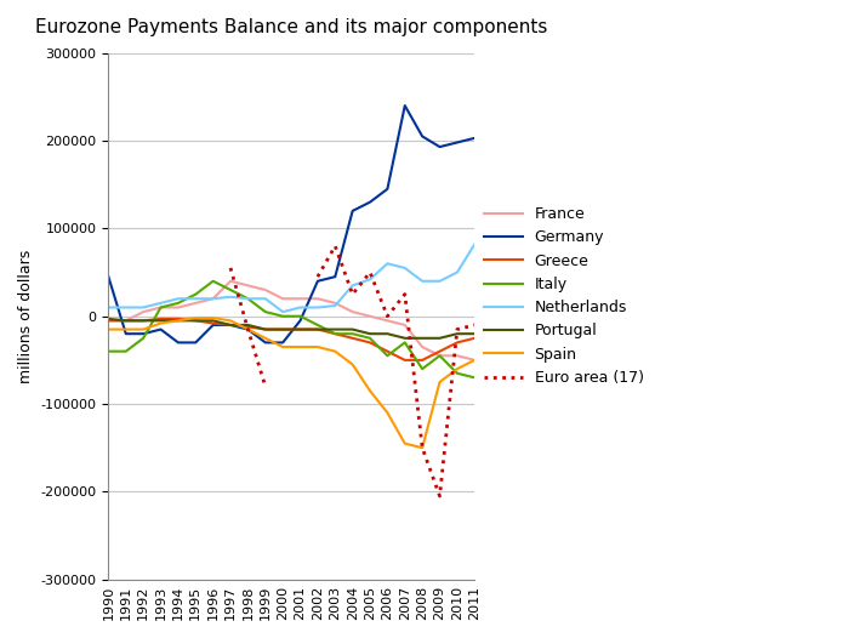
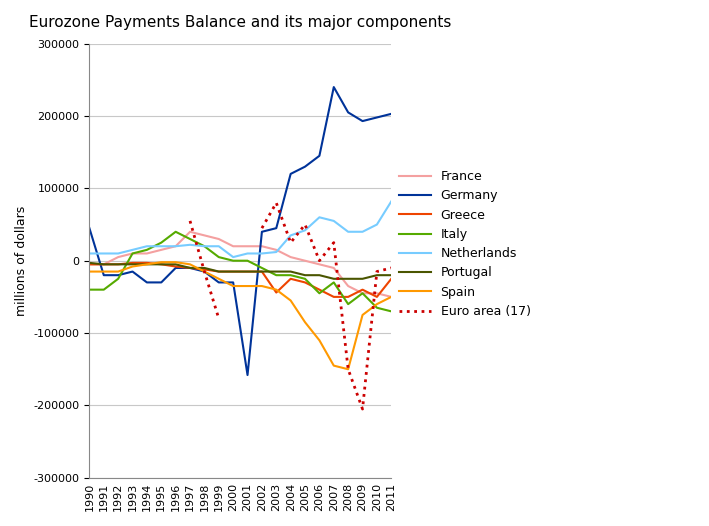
Germany/2001: -5000 -> -158000
Greece/2003: -20000 -> -44000
Greece/2010: -30000 -> -50000
